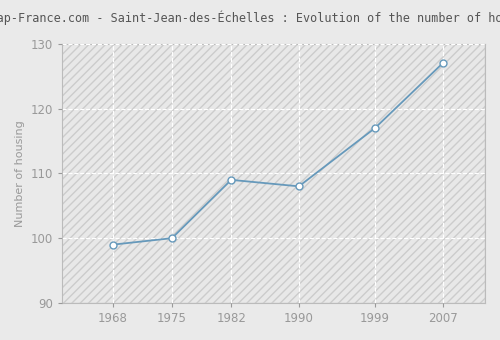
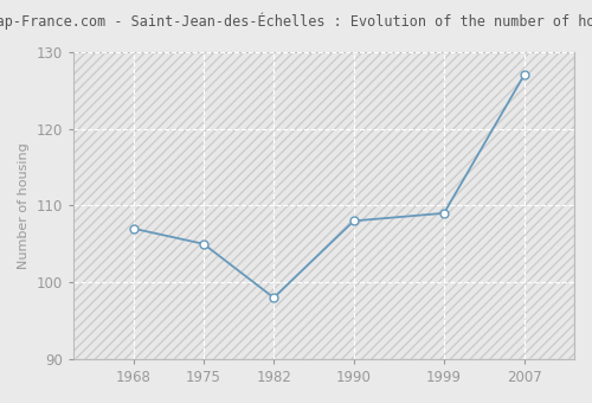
1968: 99 -> 107
1975: 100 -> 105
1982: 109 -> 98
1999: 117 -> 109
